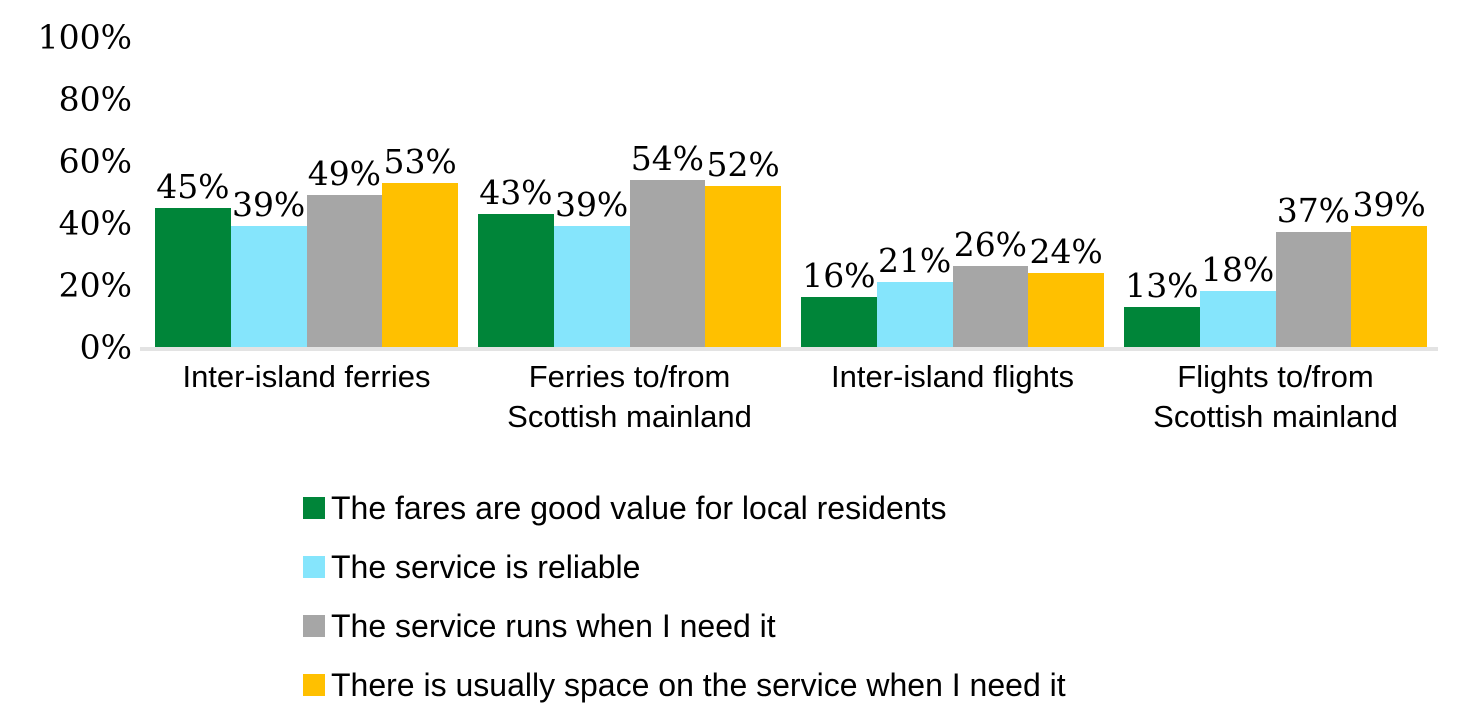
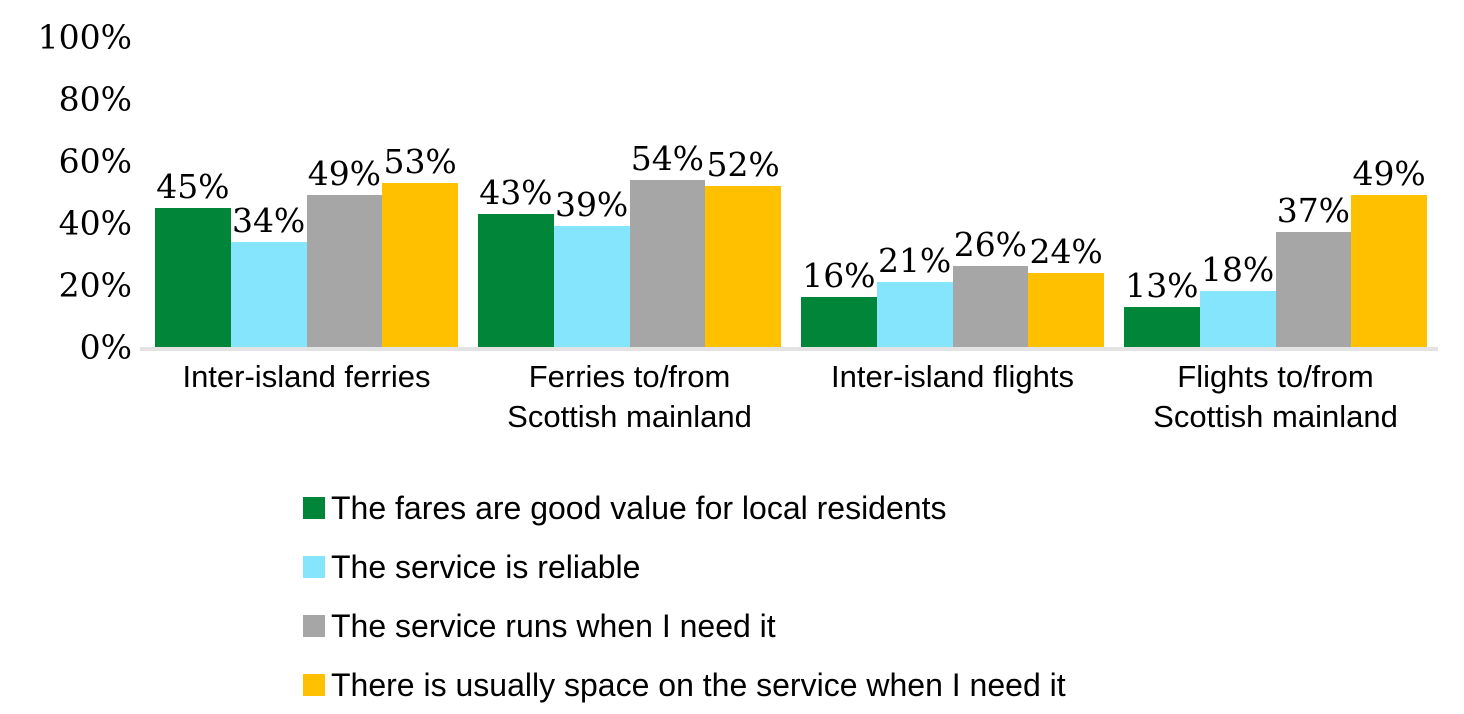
The service is reliable/Inter-island ferries: 39% -> 34%
There is usually space on the service when I need it/Flights to/from Scottish mainland: 39% -> 49%
